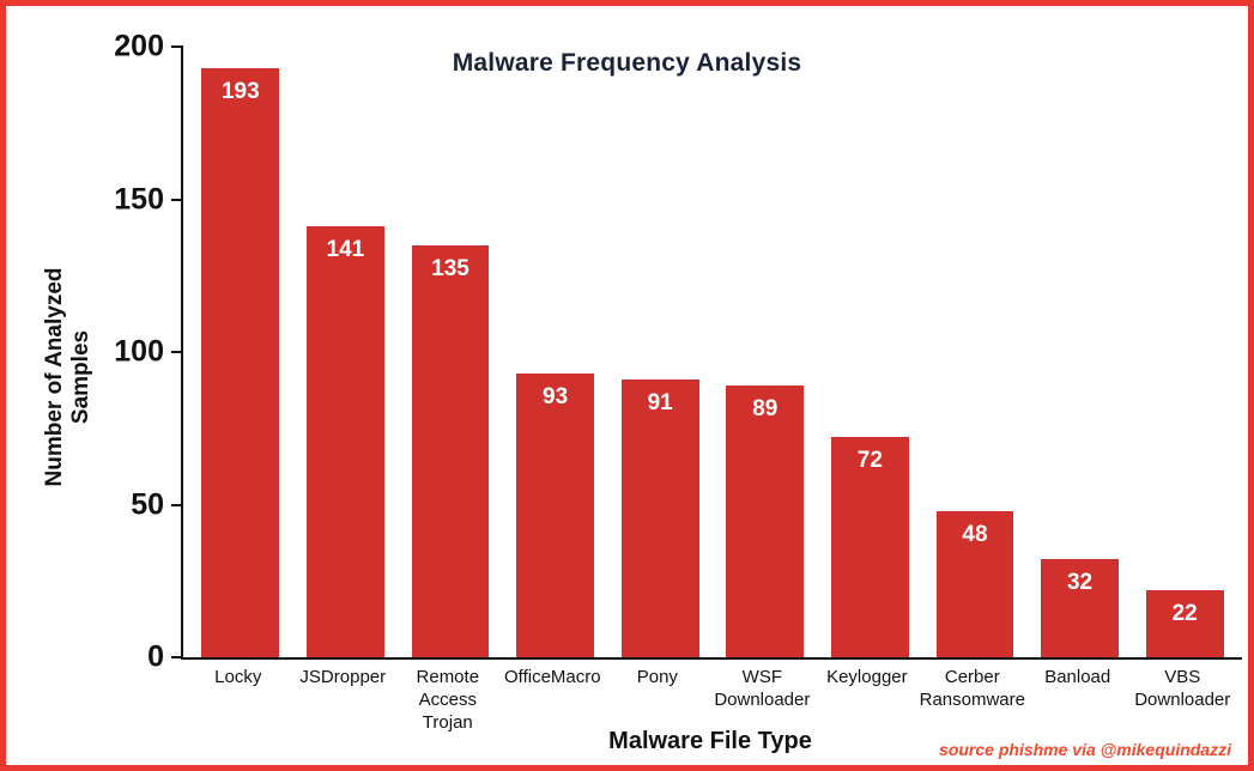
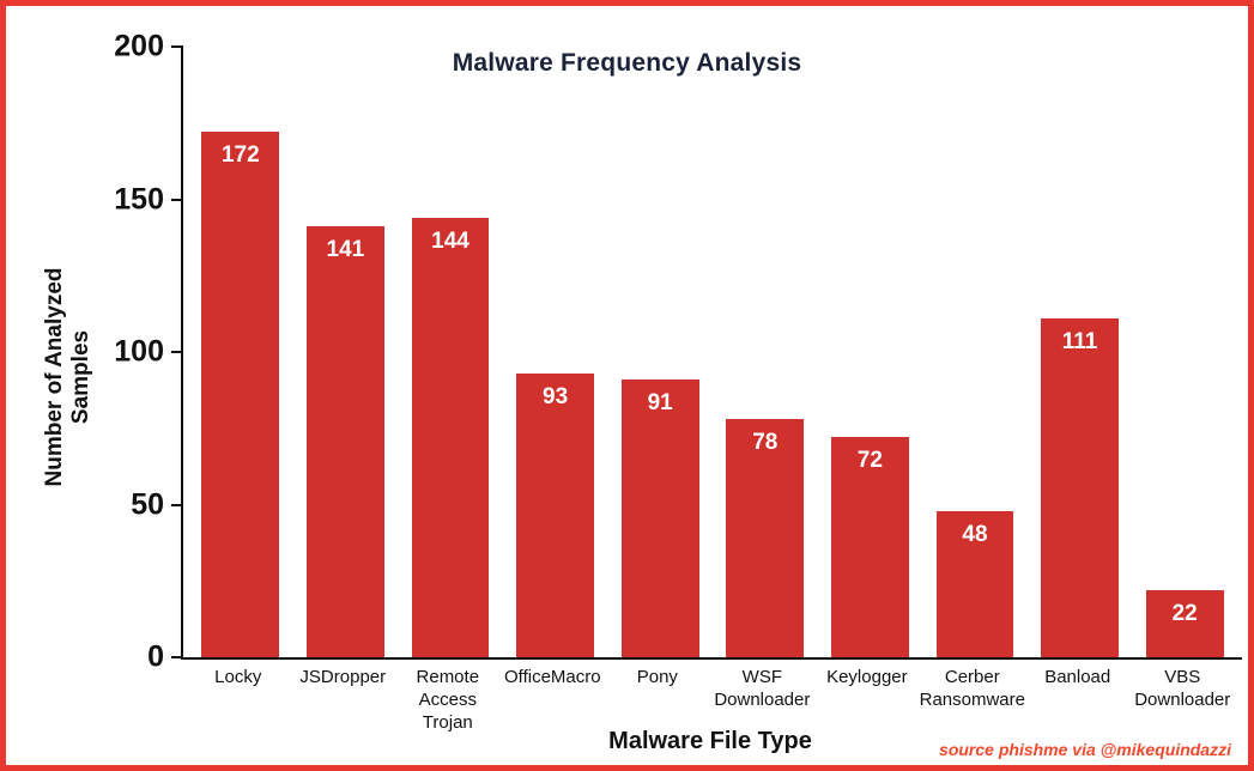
Locky: 193 -> 172
Remote Access Trojan: 135 -> 144
WSF Downloader: 89 -> 78
Banload: 32 -> 111
